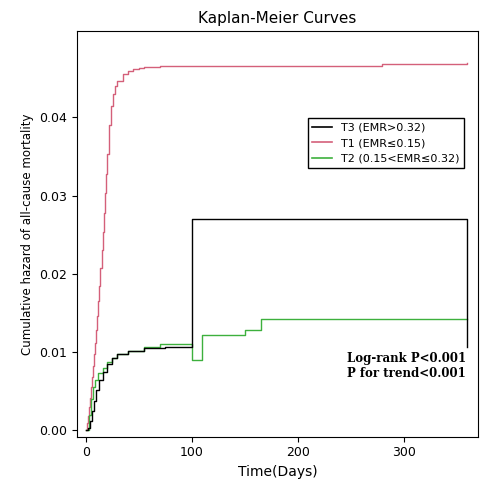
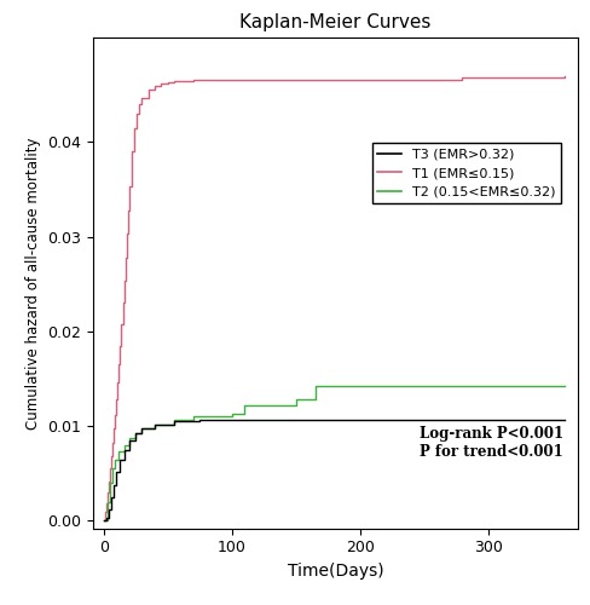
T2 (0.15<EMR≤0.32)/100: 0.0090 -> 0.0113
T3 (EMR>0.32)/100: 0.0270 -> 0.0107
